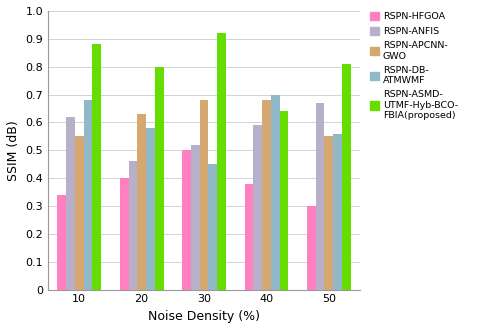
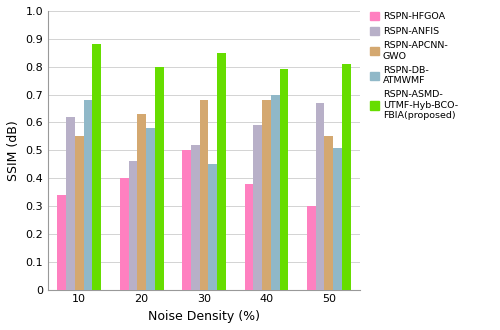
RSPN-ASMD- UTMF-Hyb-BCO- FBIA(proposed)/30: 0.92 -> 0.85
RSPN-ASMD- UTMF-Hyb-BCO- FBIA(proposed)/40: 0.64 -> 0.79
RSPN-DB- ATMWMF/50: 0.56 -> 0.51
